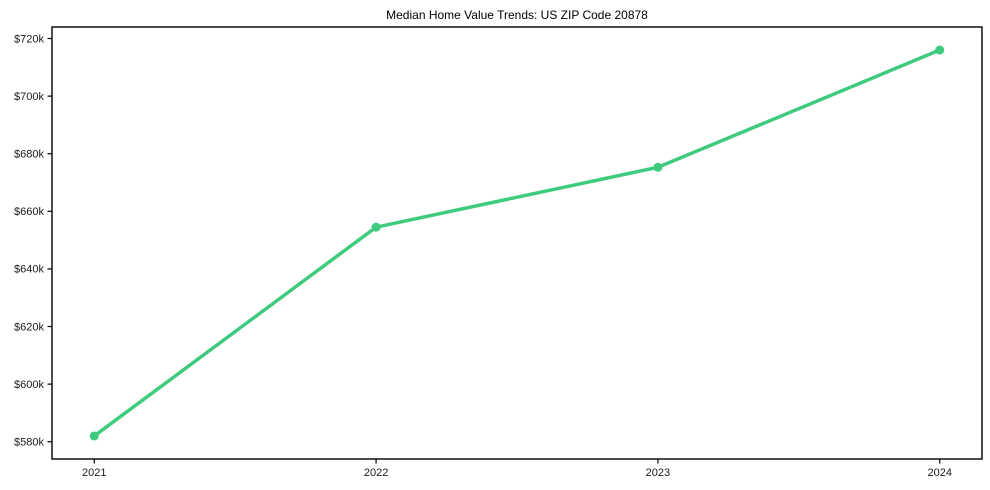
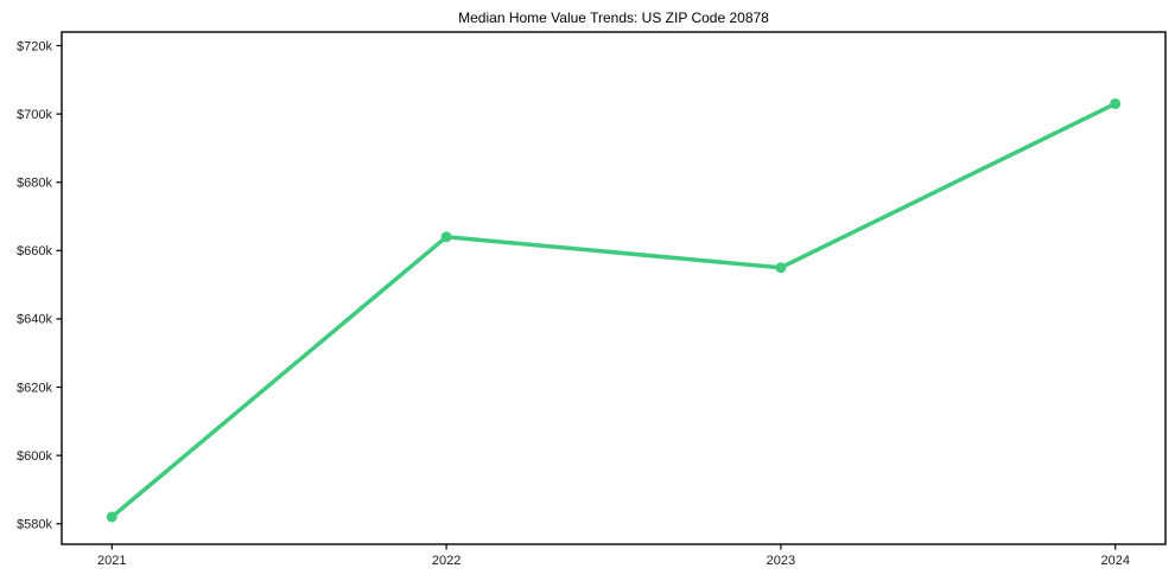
2022: $654k -> $664k
2023: $675k -> $655k
2024: $716k -> $703k
